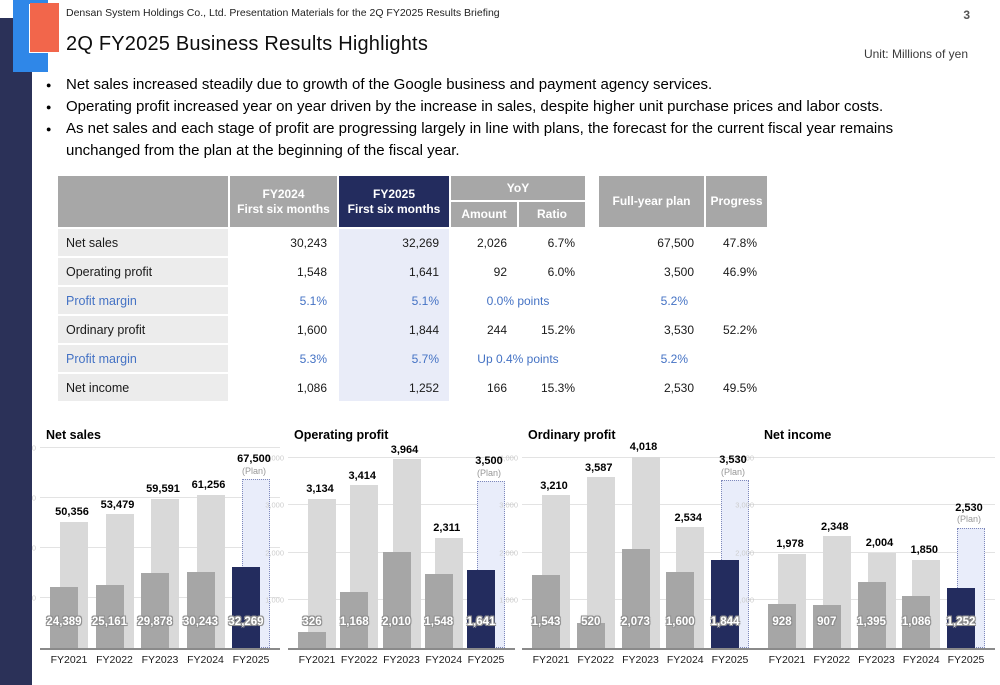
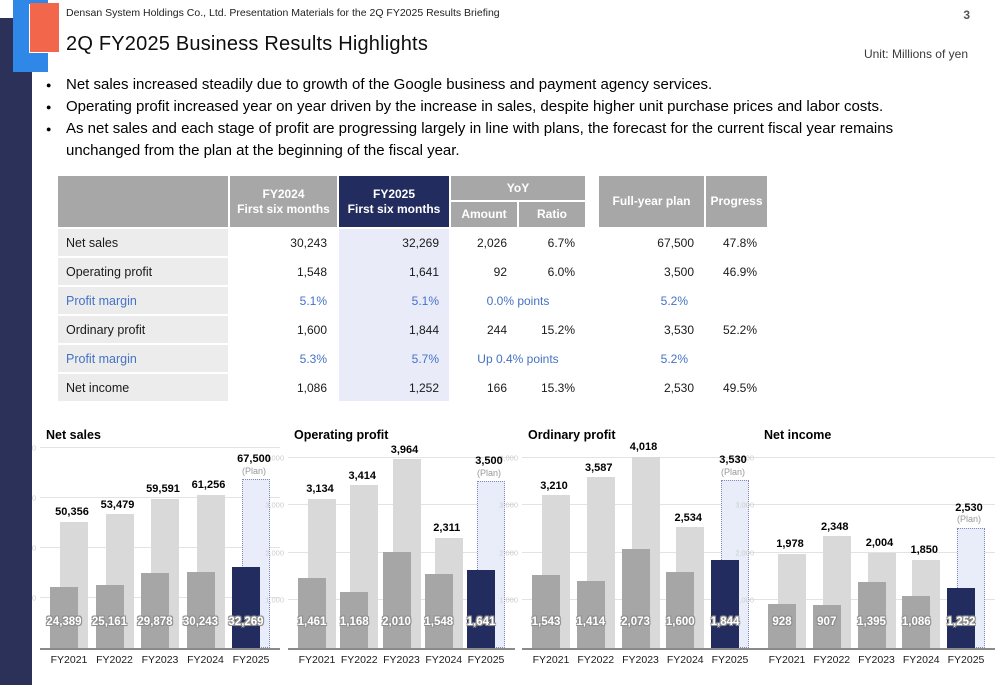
Operating profit/First six months/FY2021: 326 -> 1,461
Ordinary profit/First six months/FY2022: 520 -> 1,414
